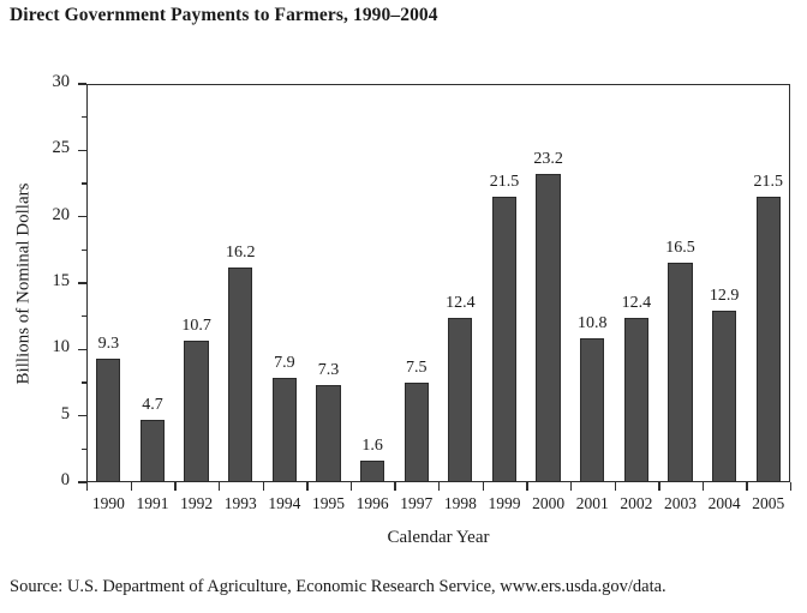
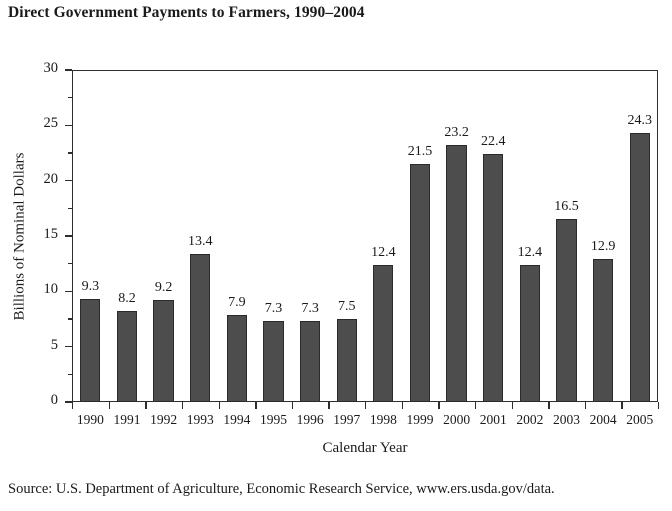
1991: 4.7 -> 8.2
1992: 10.7 -> 9.2
1993: 16.2 -> 13.4
1996: 1.6 -> 7.3
2001: 10.8 -> 22.4
2005: 21.5 -> 24.3
